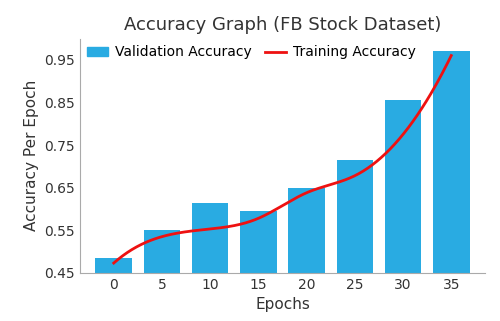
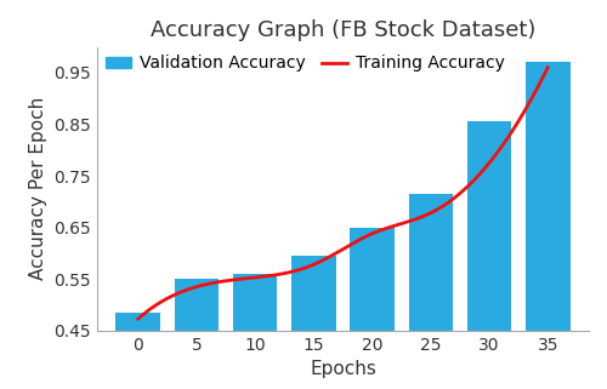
Validation Accuracy/10: 0.615 -> 0.560
